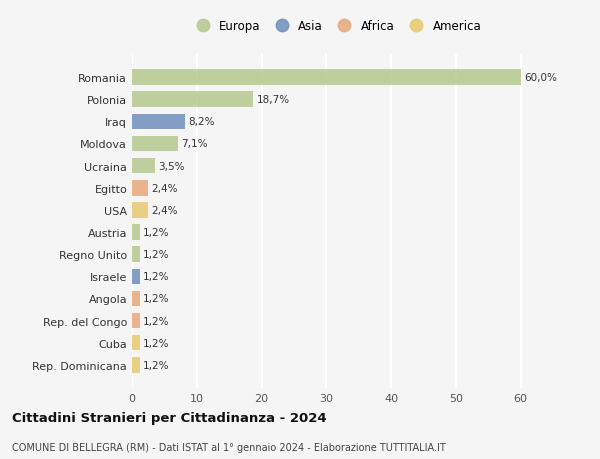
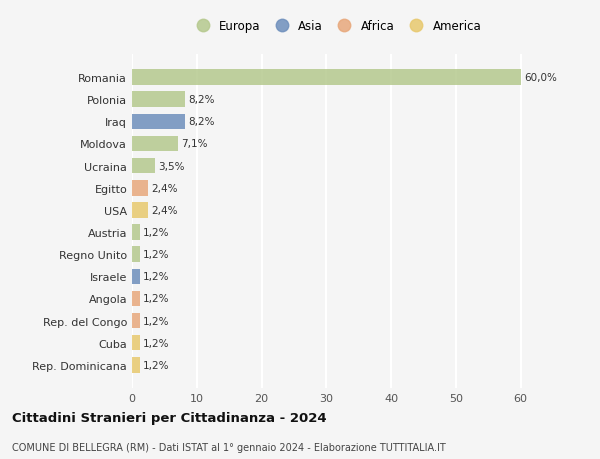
Polonia: 18,7% -> 8,2%
